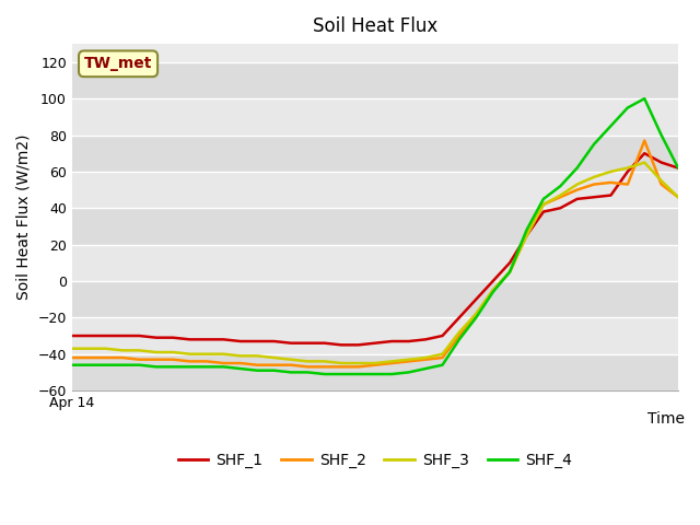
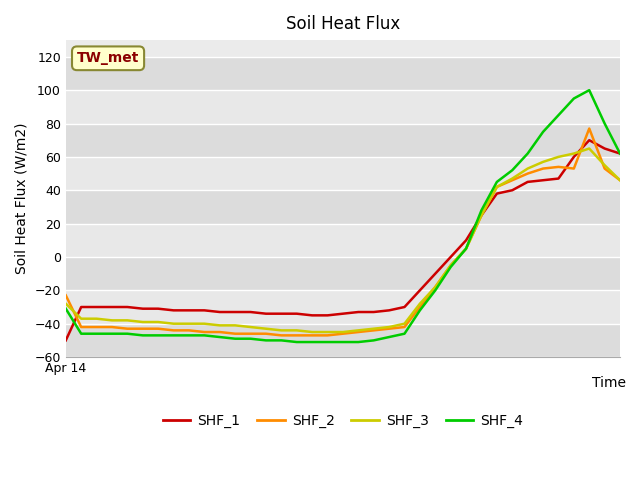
SHF_1/Apr 14: -30 -> -50
SHF_2/Apr 14: -42 -> -23
SHF_3/Apr 14: -37 -> -28
SHF_4/Apr 14: -46 -> -31
